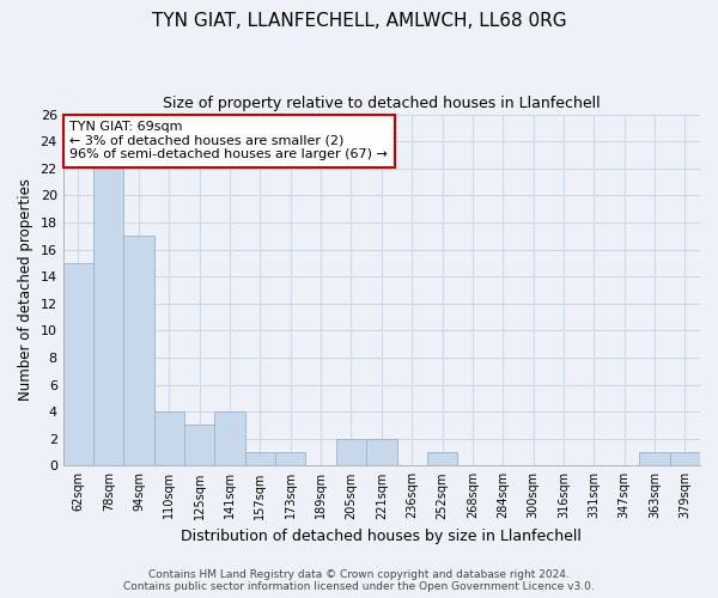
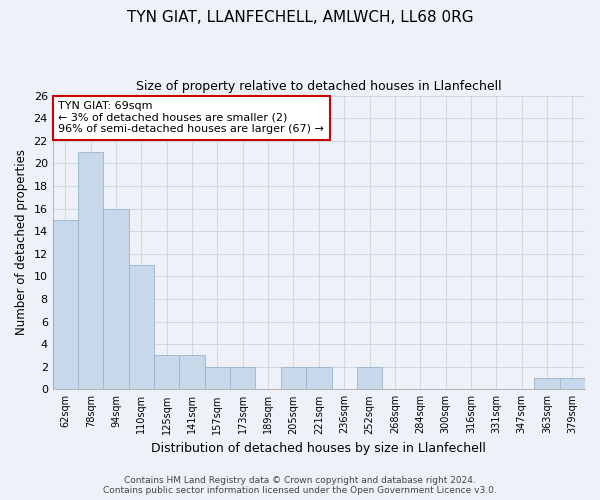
78sqm: 22 -> 21
94sqm: 17 -> 16
110sqm: 4 -> 11
141sqm: 4 -> 3
157sqm: 1 -> 2
173sqm: 1 -> 2
252sqm: 1 -> 2
